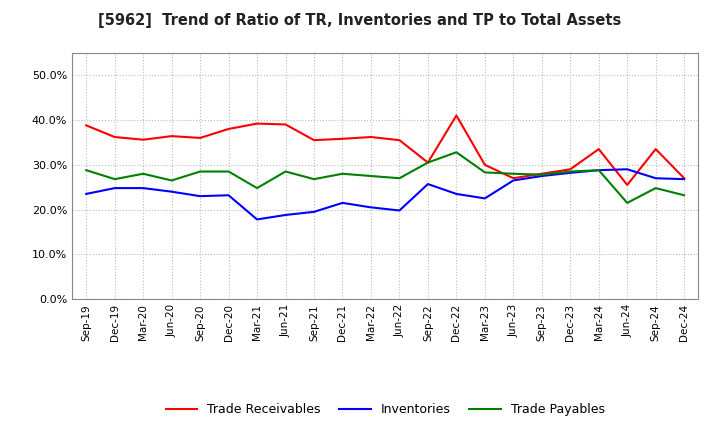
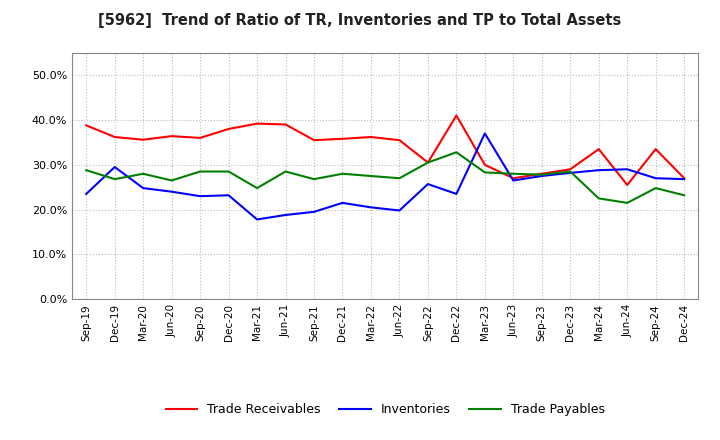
Inventories/Dec-19: 24.8% -> 29.5%
Inventories/Mar-23: 22.5% -> 37.0%
Trade Payables/Mar-24: 28.8% -> 22.5%
